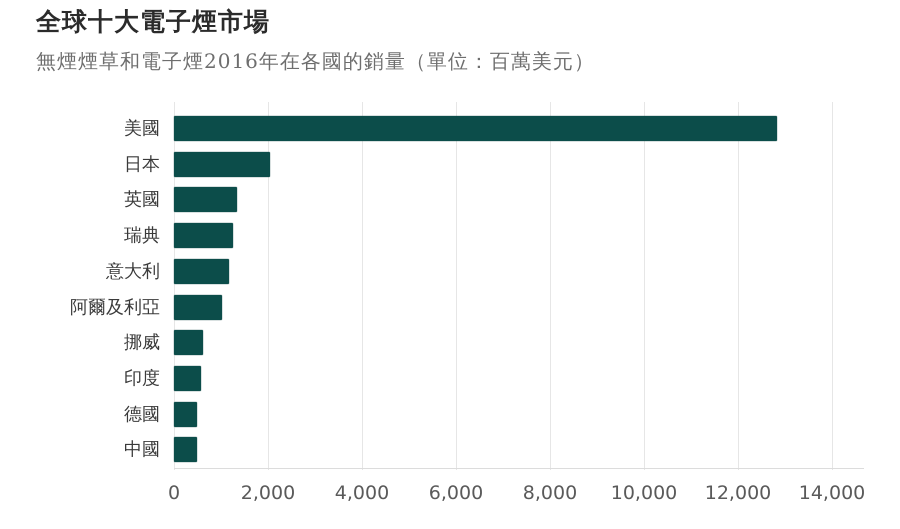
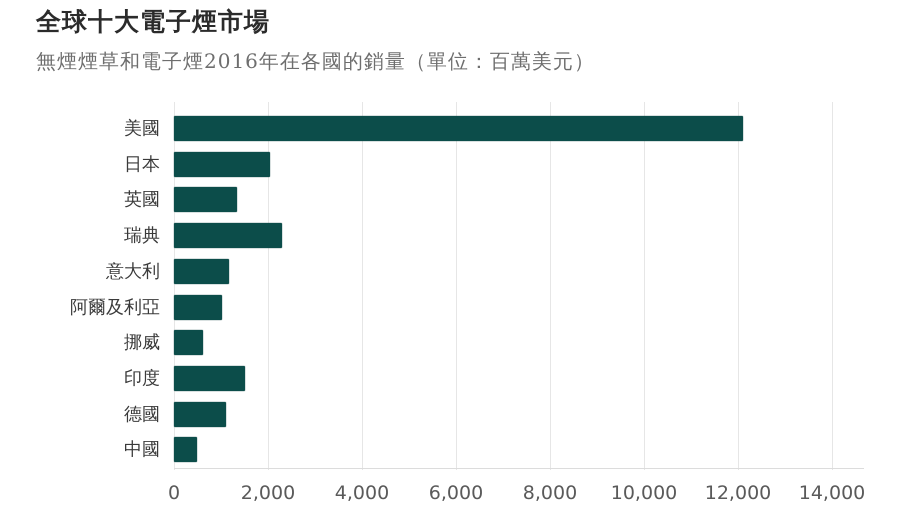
美國: 12800 -> 12100
瑞典: 1300 -> 2300
印度: 600 -> 1500
德國: 500 -> 1100
